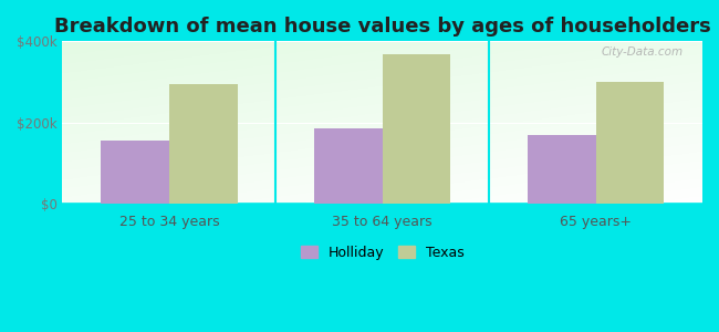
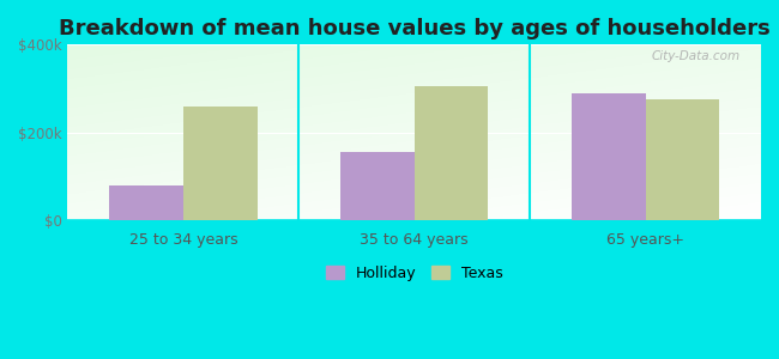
Holliday/25 to 34 years: $155k -> $80k
Texas/25 to 34 years: $295k -> $260k
Holliday/35 to 64 years: $185k -> $155k
Texas/35 to 64 years: $368k -> $305k
Holliday/65 years+: $168k -> $290k
Texas/65 years+: $300k -> $275k
